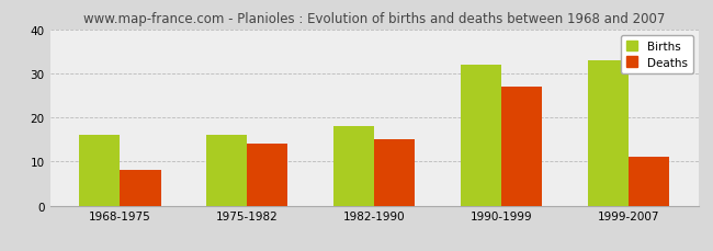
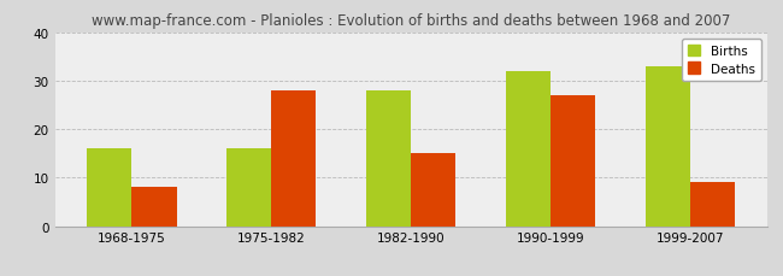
Deaths/1975-1982: 14 -> 28
Births/1982-1990: 18 -> 28
Deaths/1999-2007: 11 -> 9
